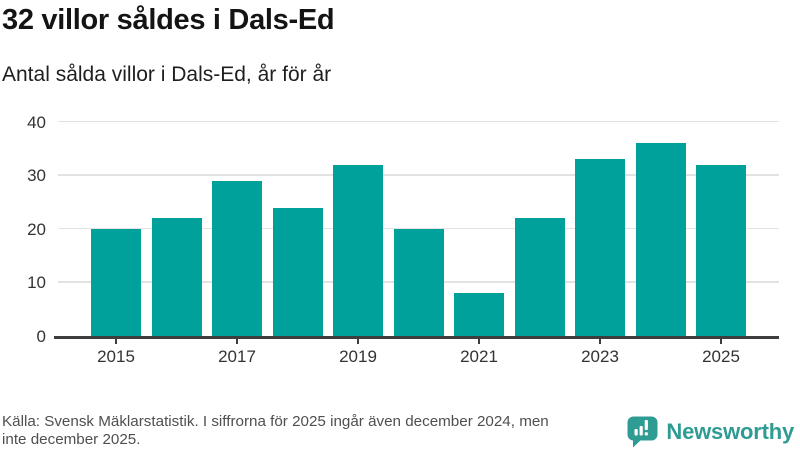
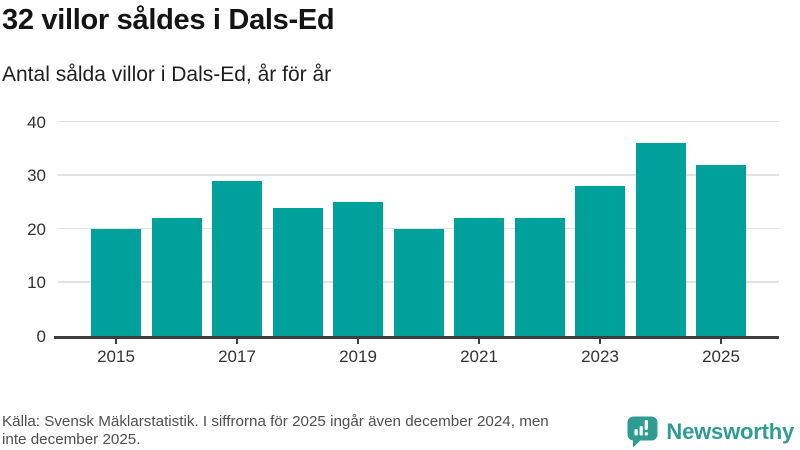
2019: 32 -> 25
2021: 8 -> 22
2023: 33 -> 28
